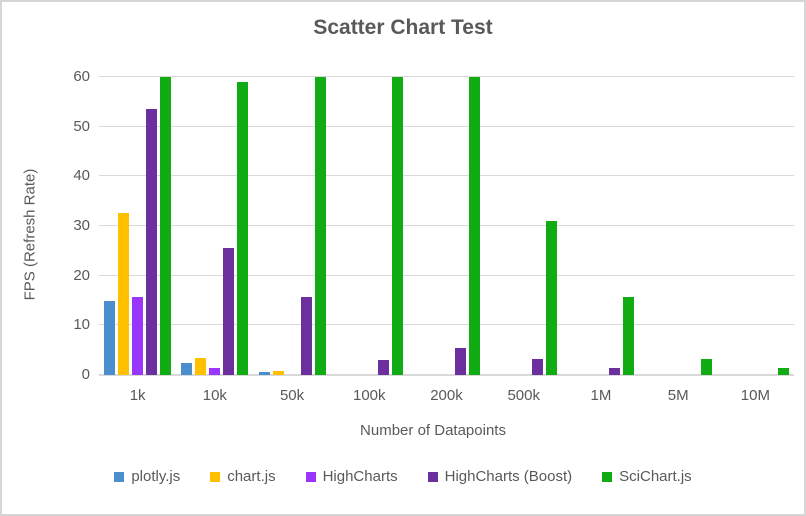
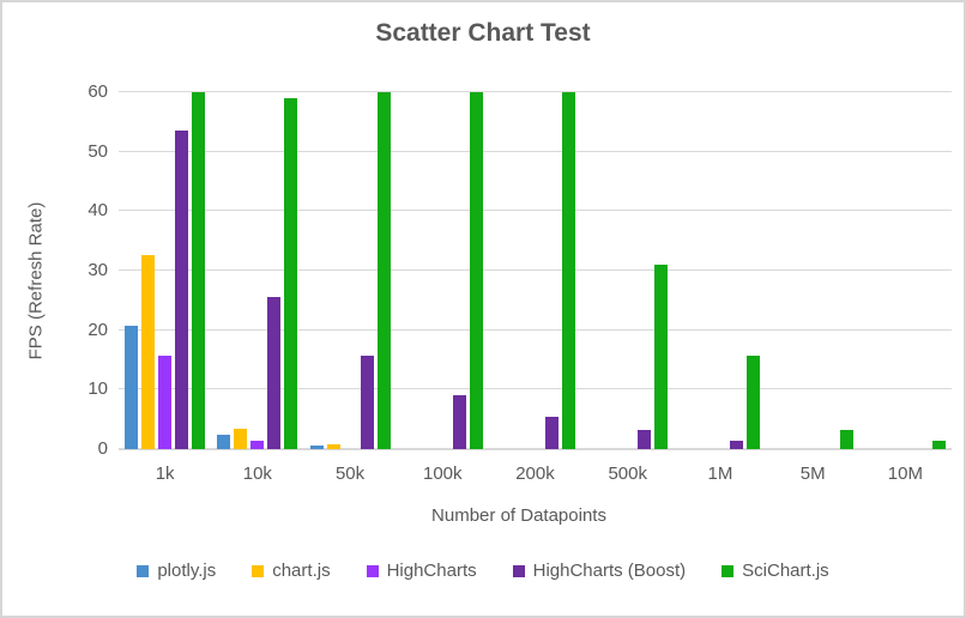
plotly.js/1k: 15 -> 21
HighCharts (Boost)/100k: 3 -> 9
